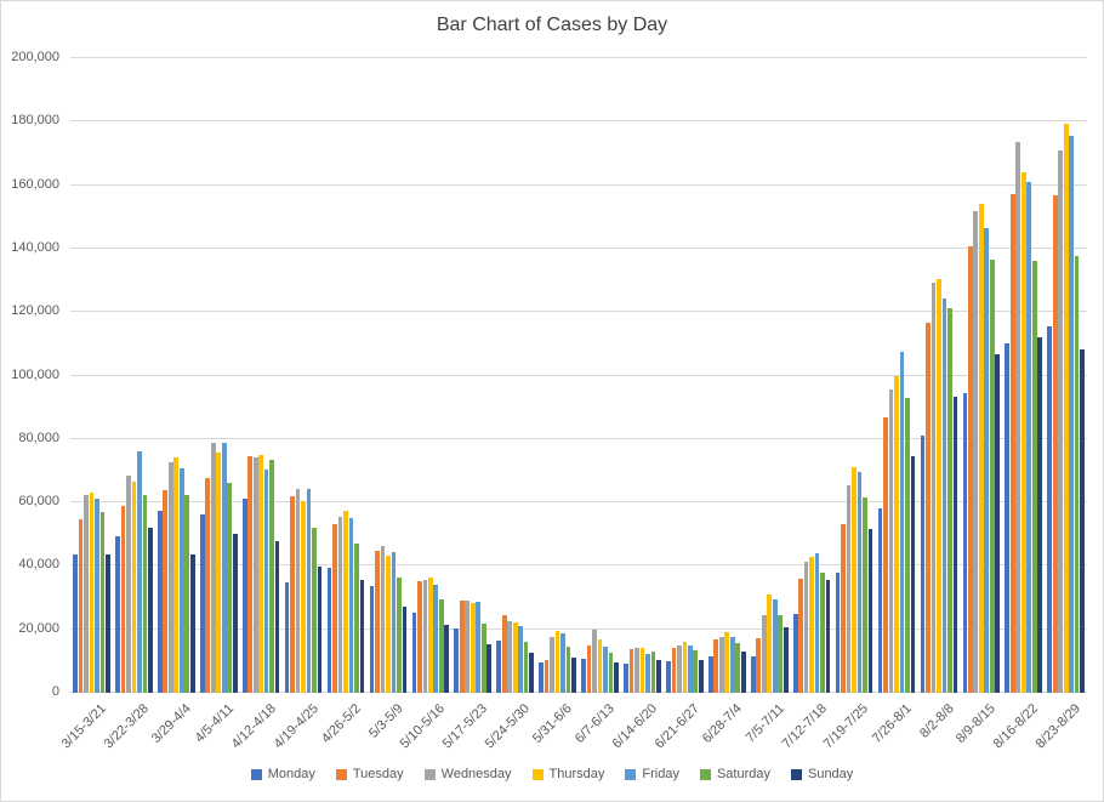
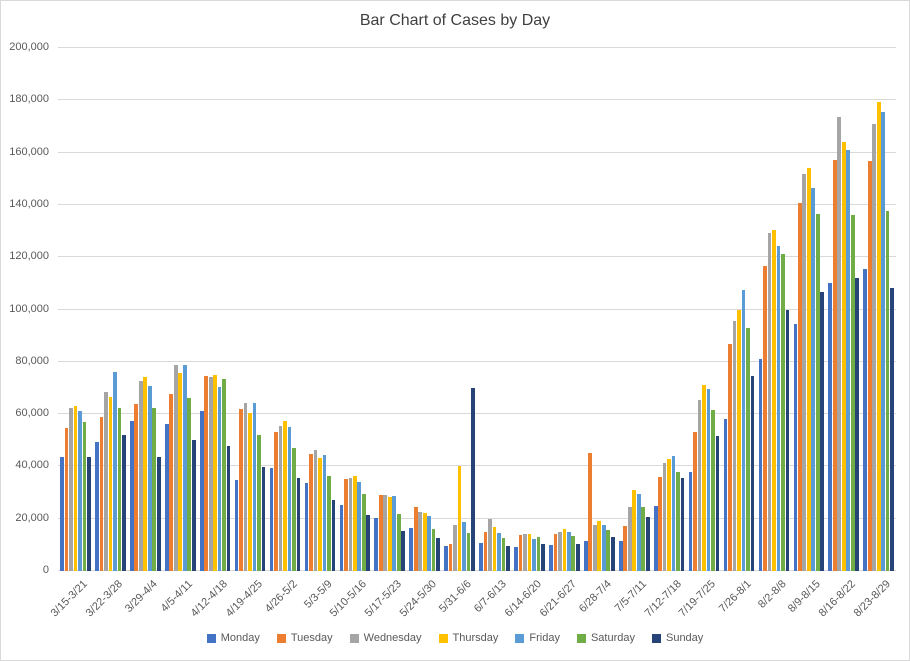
Thursday/5/31-6/6: 20000 -> 40000
Sunday/5/31-6/6: 11000 -> 70000
Tuesday/6/28-7/4: 17000 -> 45000
Sunday/8/2-8/8: 93000 -> 100000
